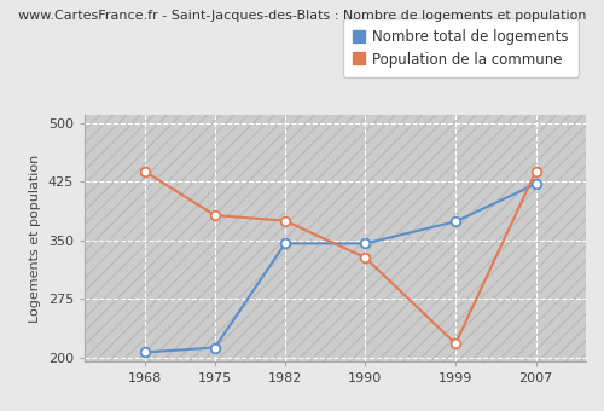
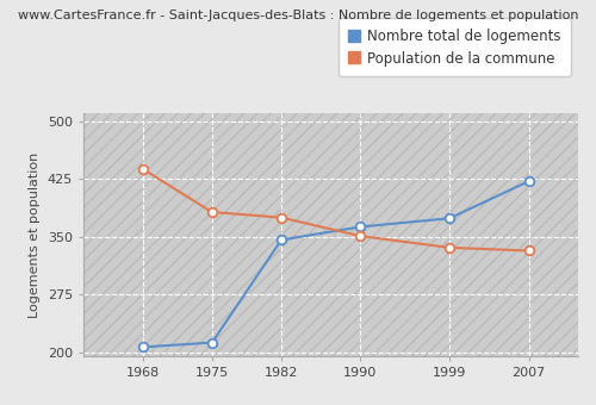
Nombre total de logements/1990: 346 -> 363
Population de la commune/1990: 328 -> 351
Population de la commune/1999: 218 -> 336
Population de la commune/2007: 438 -> 332
